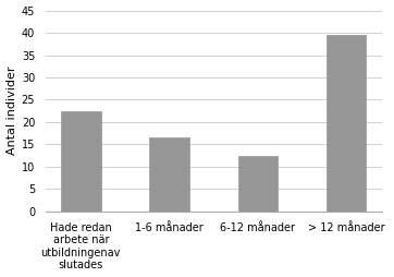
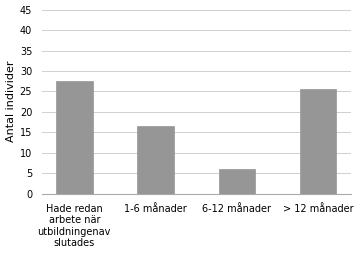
Hade redan arbete när utbildningenav slutades: 22.5 -> 27.5
6-12 månader: 12.5 -> 6.0
> 12 månader: 39.5 -> 25.5
